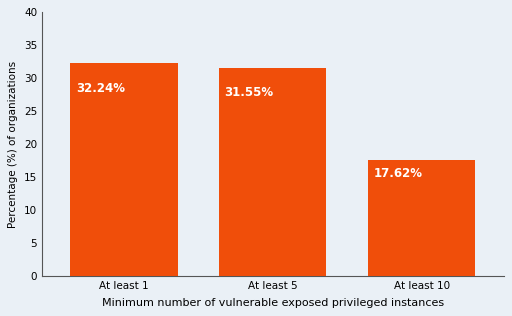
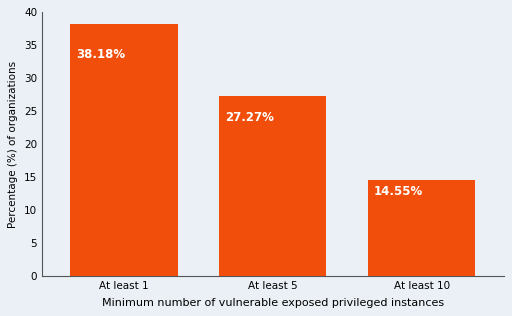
At least 1: 32.24% -> 38.18%
At least 5: 31.55% -> 27.27%
At least 10: 17.62% -> 14.55%
